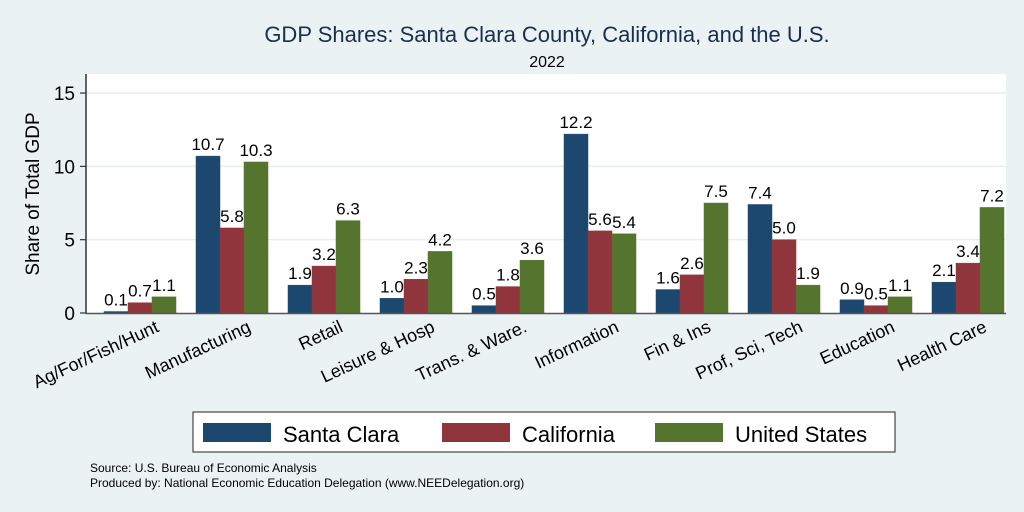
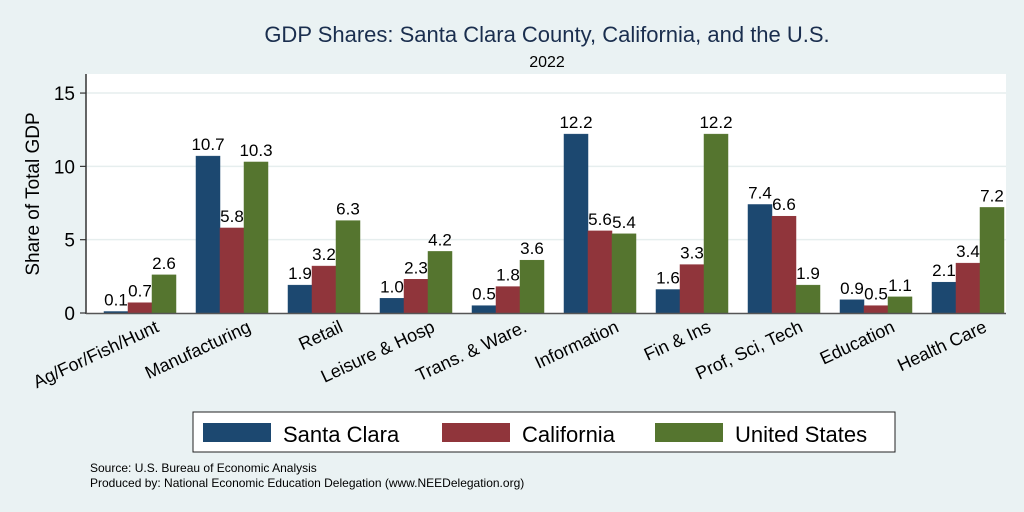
United States/Ag/For/Fish/Hunt: 1.1 -> 2.6
California/Fin & Ins: 2.6 -> 3.3
United States/Fin & Ins: 7.5 -> 12.2
California/Prof, Sci, Tech: 5.0 -> 6.6
